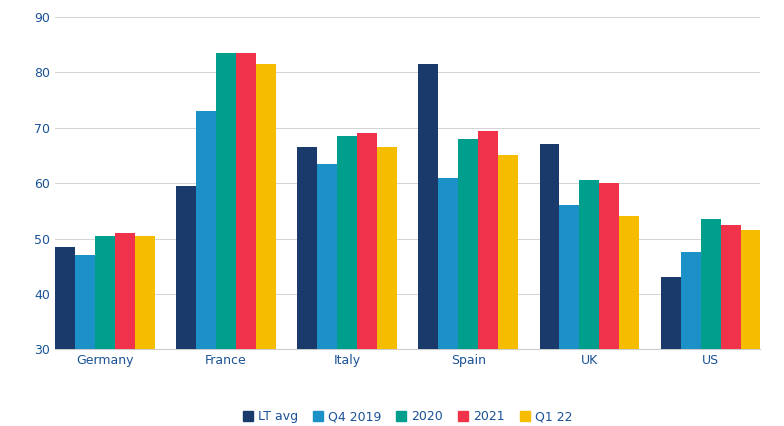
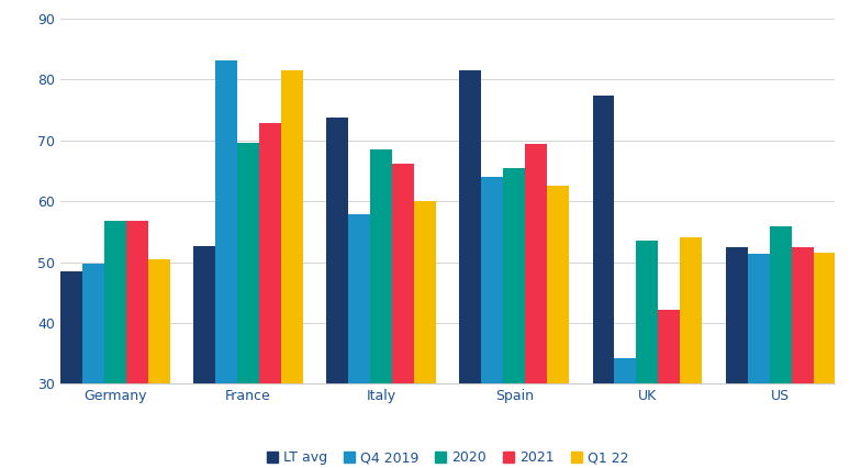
Q4 2019/Germany: 47.0 -> 49.8
2020/Germany: 50.5 -> 56.8
2021/Germany: 51.0 -> 56.8
LT avg/France: 59.5 -> 52.6
Q4 2019/France: 73.0 -> 83.2
2020/France: 83.5 -> 69.6
2021/France: 83.5 -> 72.8
LT avg/Italy: 66.5 -> 73.8
Q4 2019/Italy: 63.5 -> 57.8
2021/Italy: 69.0 -> 66.2
Q1 22/Italy: 66.5 -> 60.0
Q4 2019/Spain: 61.0 -> 64.0
2020/Spain: 68.0 -> 65.4
Q1 22/Spain: 65.0 -> 62.6
LT avg/UK: 67.0 -> 77.4
Q4 2019/UK: 56.0 -> 34.2
2020/UK: 60.5 -> 53.6
2021/UK: 60.0 -> 42.2
LT avg/US: 43.0 -> 52.4
Q4 2019/US: 47.5 -> 51.4
2020/US: 53.5 -> 55.8
